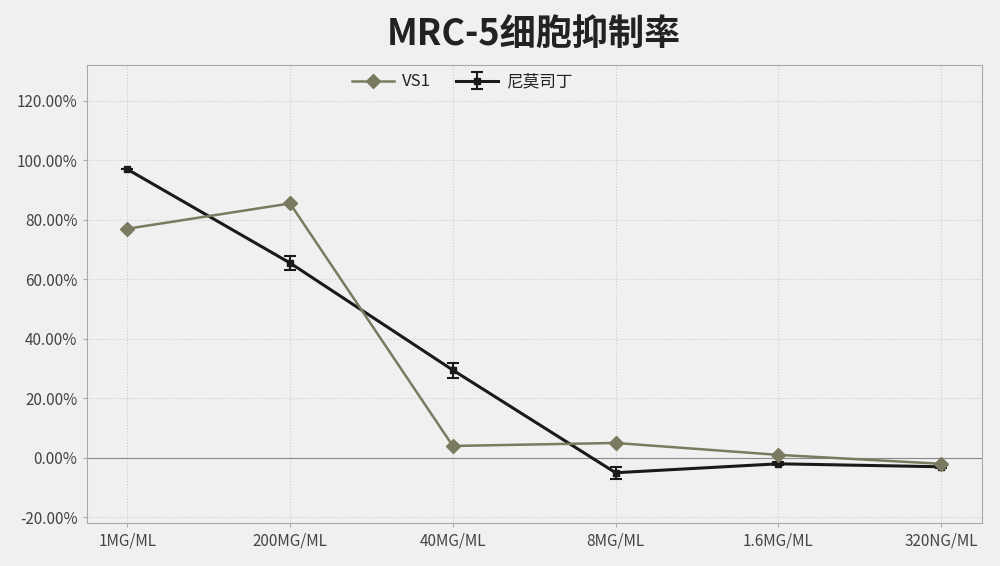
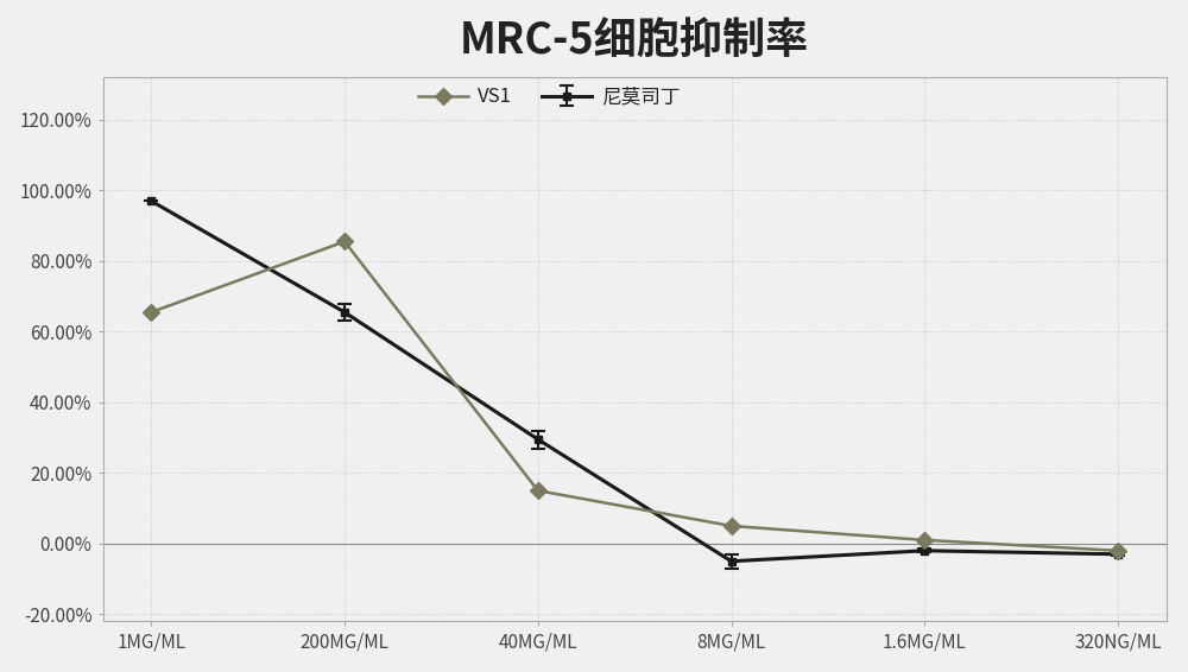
VS1/1MG/ML: 77.0% -> 65.5%
VS1/40MG/ML: 4.0% -> 15.0%
